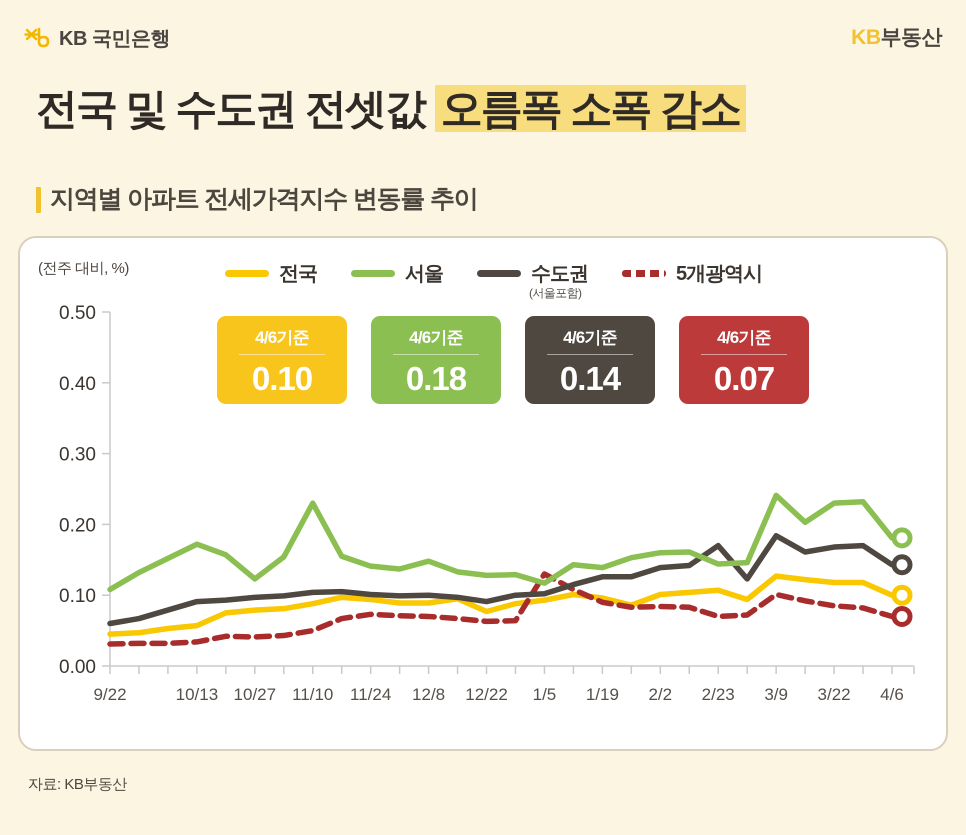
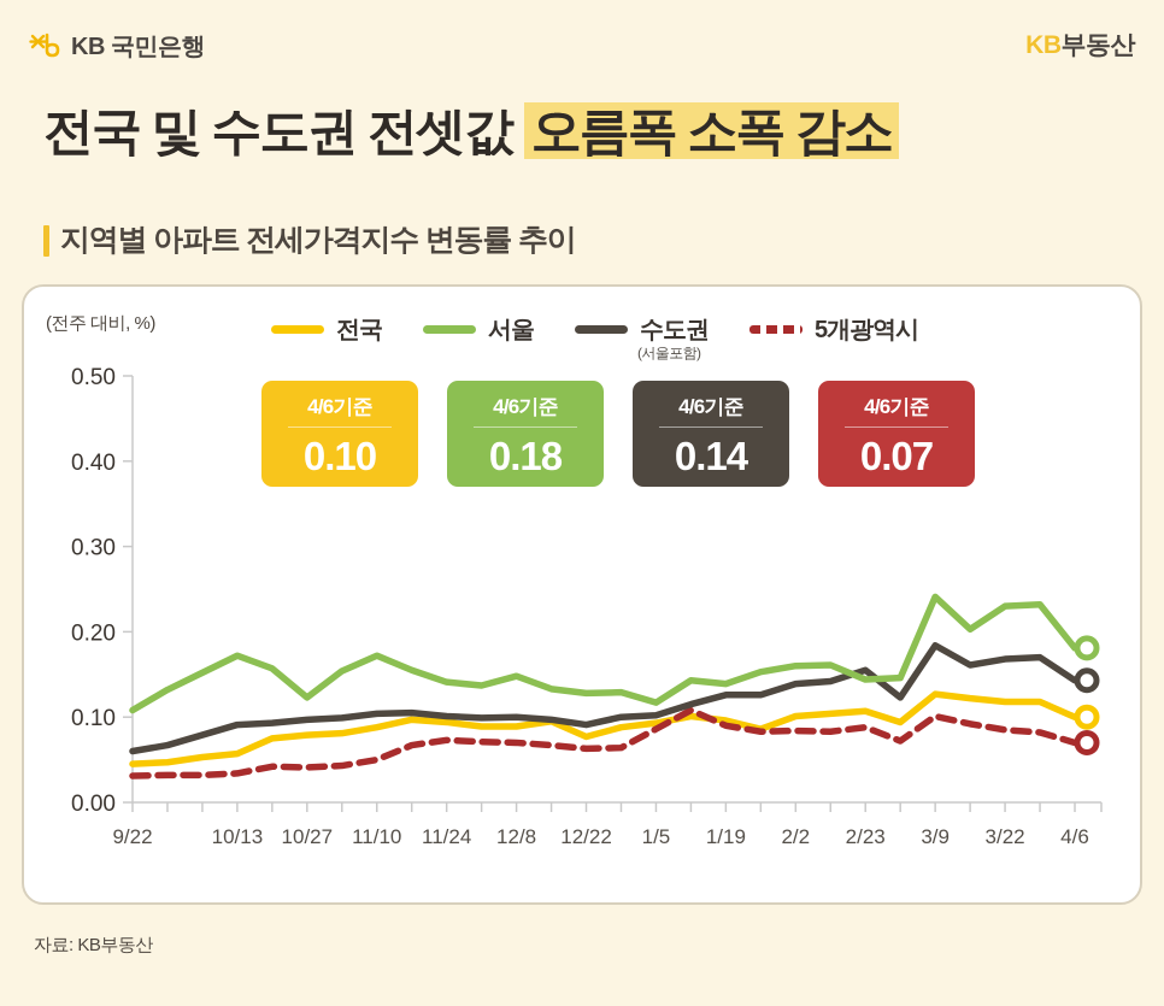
서울/11/10: 0.23 -> 0.17
5개광역시/1/5: 0.13 -> 0.09
수도권/2/23: 0.17 -> 0.15
5개광역시/2/23: 0.07 -> 0.09
